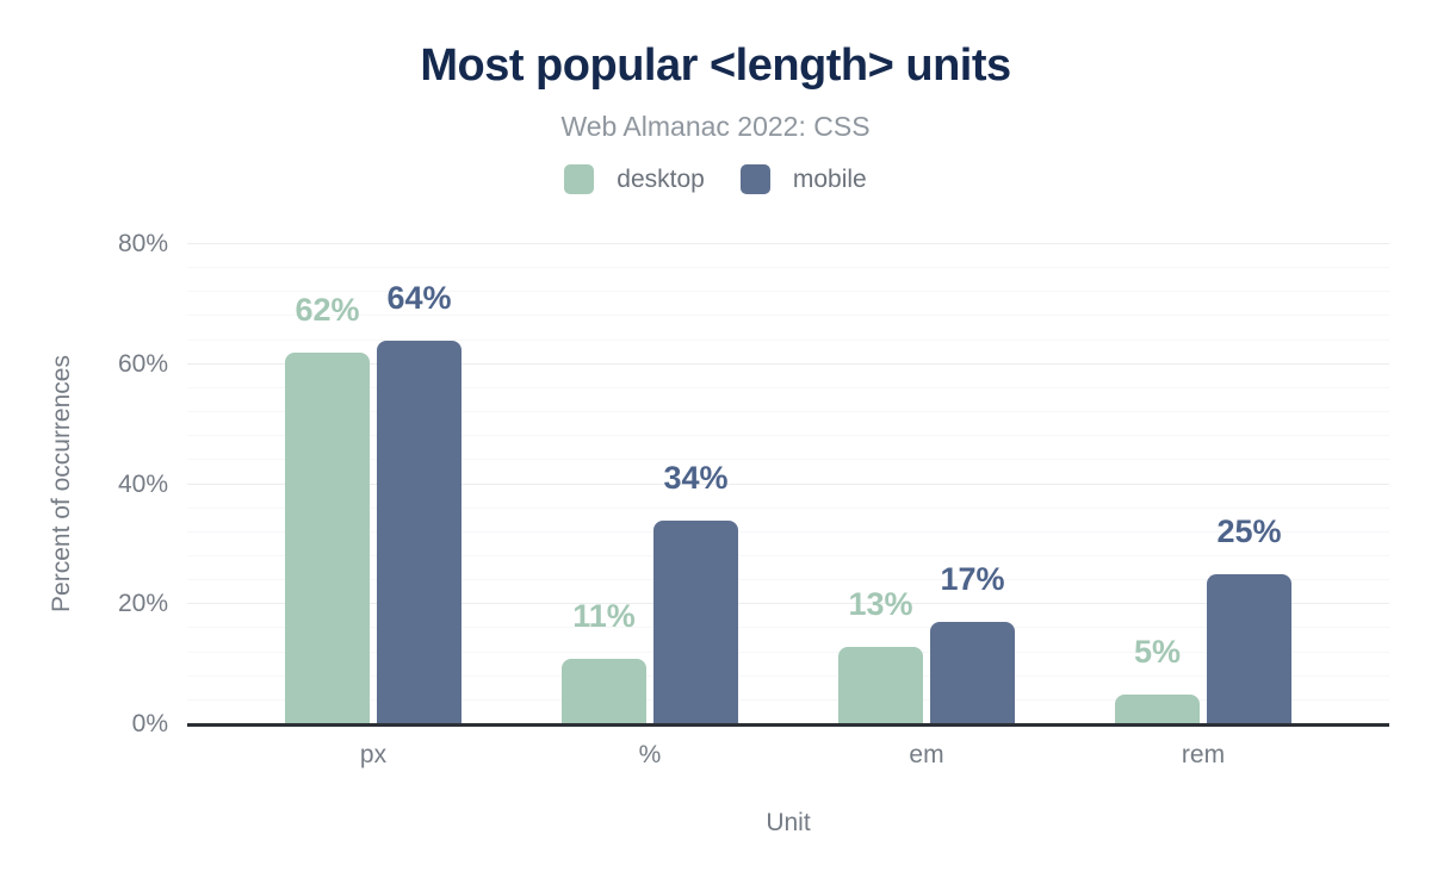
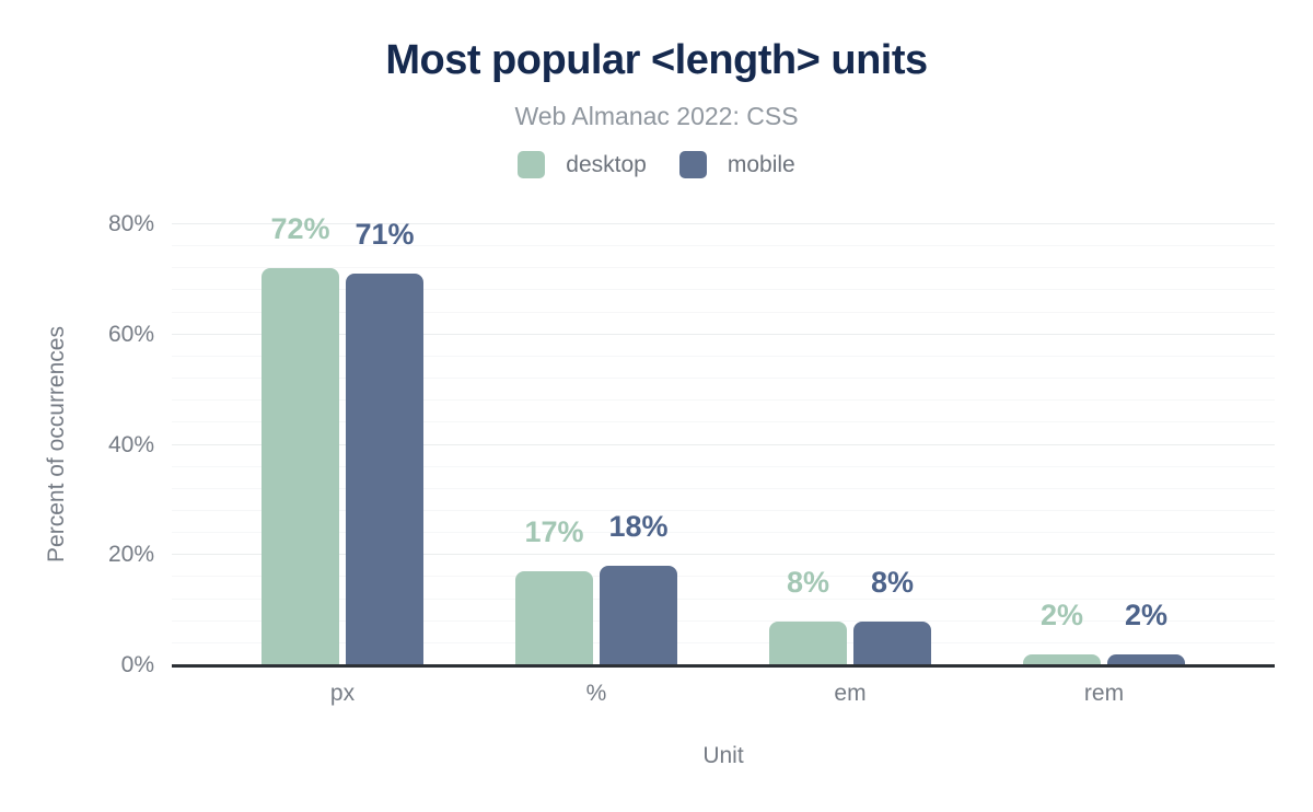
desktop/px: 62% -> 72%
mobile/px: 64% -> 71%
desktop/%: 11% -> 17%
mobile/%: 34% -> 18%
desktop/em: 13% -> 8%
mobile/em: 17% -> 8%
desktop/rem: 5% -> 2%
mobile/rem: 25% -> 2%
